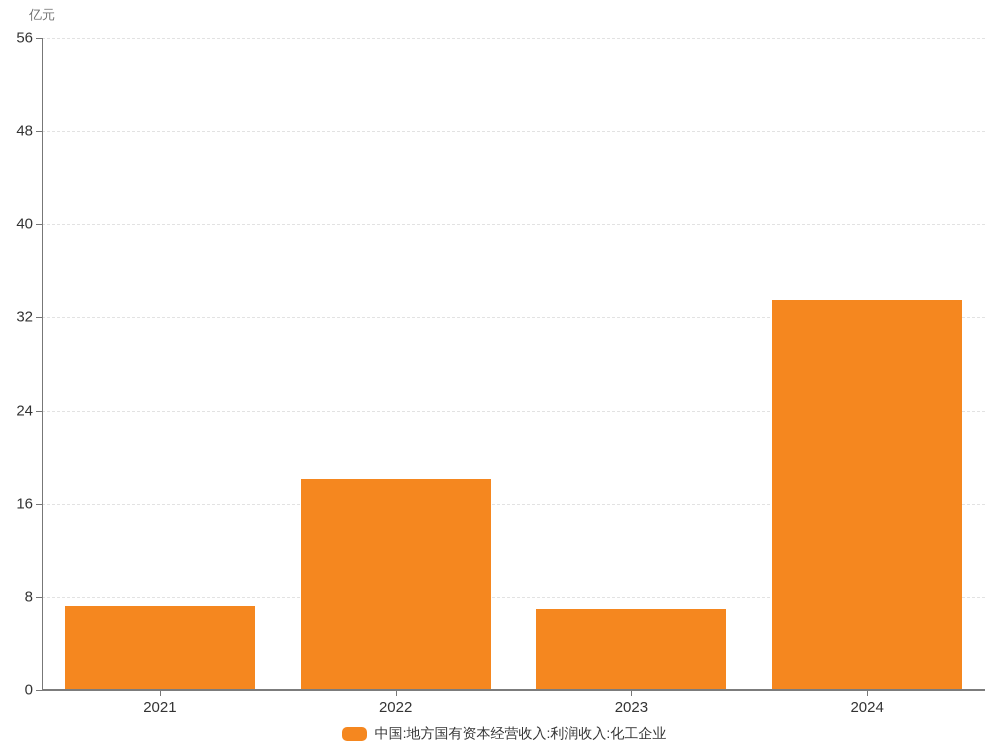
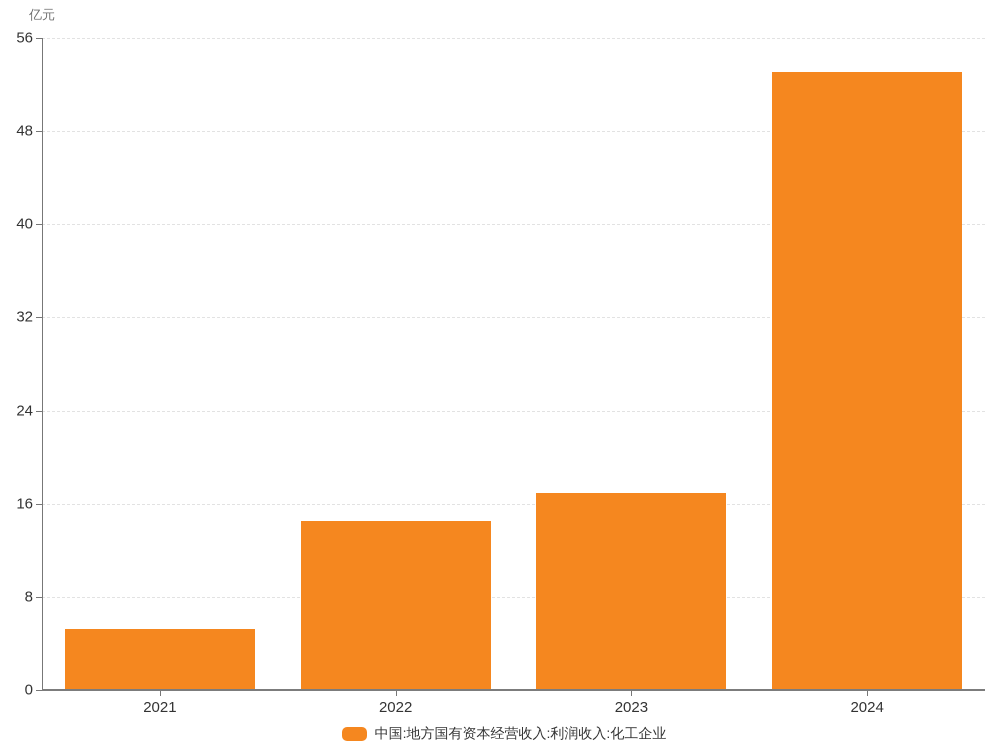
2021: 7.2 -> 5.2
2022: 18.1 -> 14.5
2023: 7.0 -> 16.9
2024: 33.5 -> 53.1
